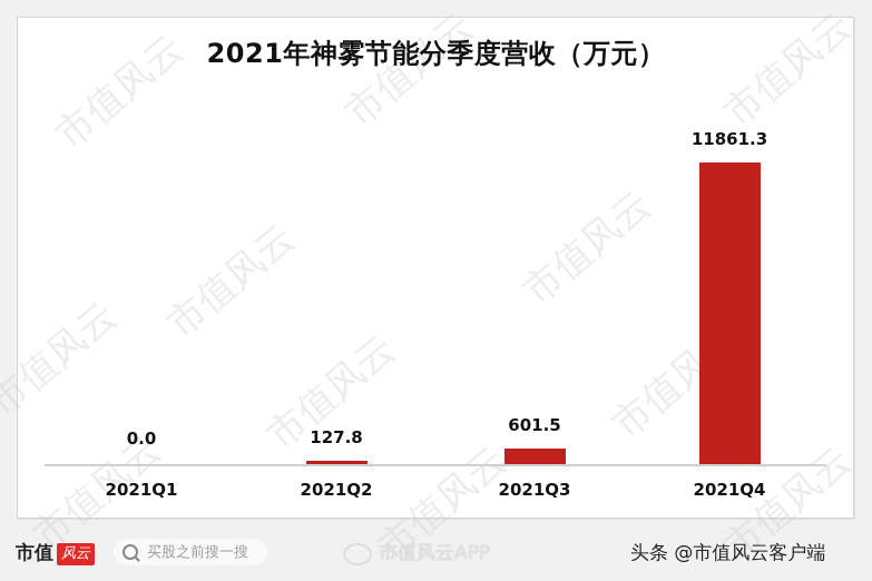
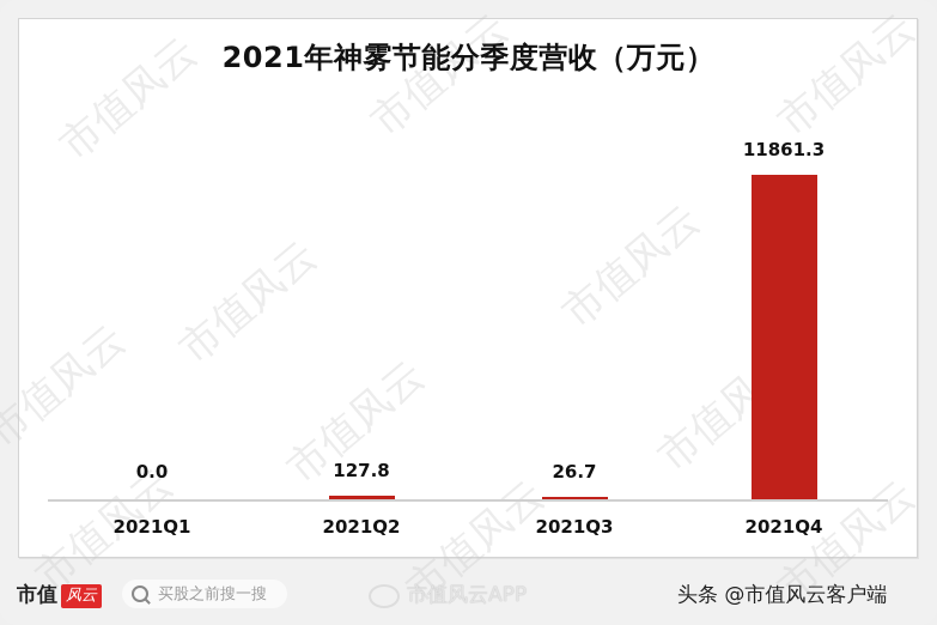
2021Q3: 601.5 -> 26.7
